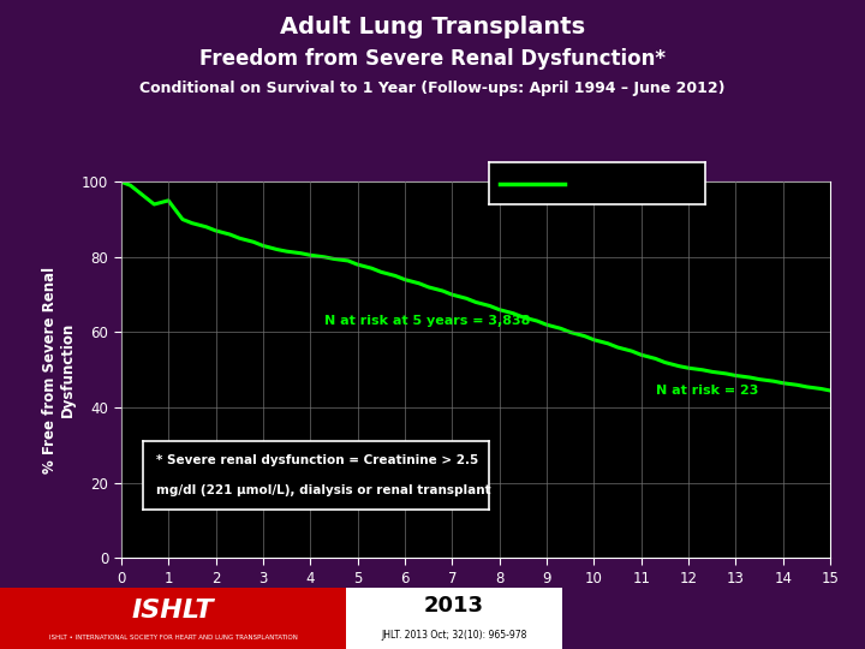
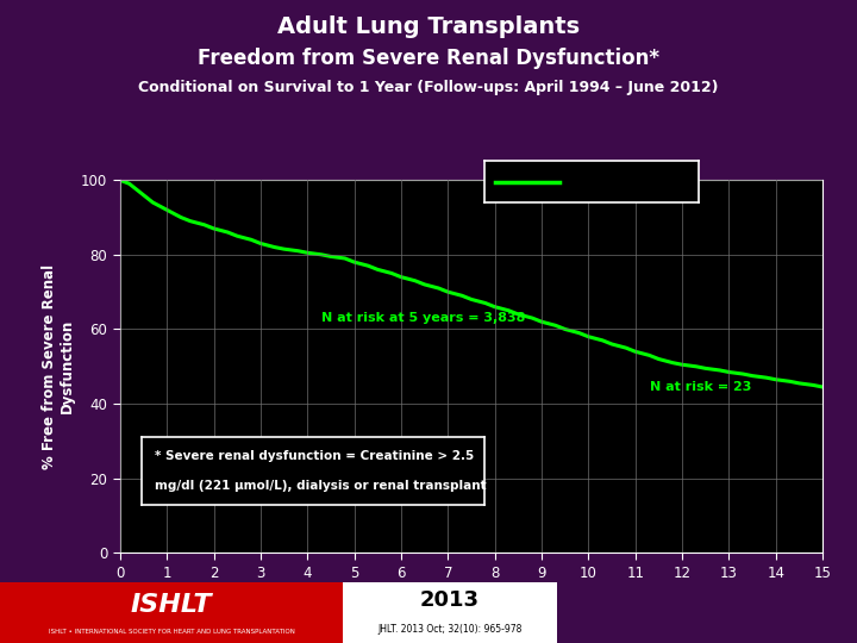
1: 95.0 -> 92.0
